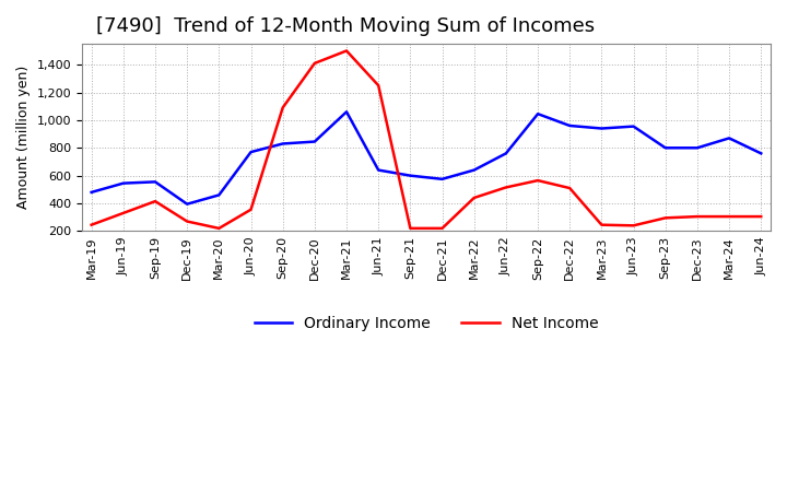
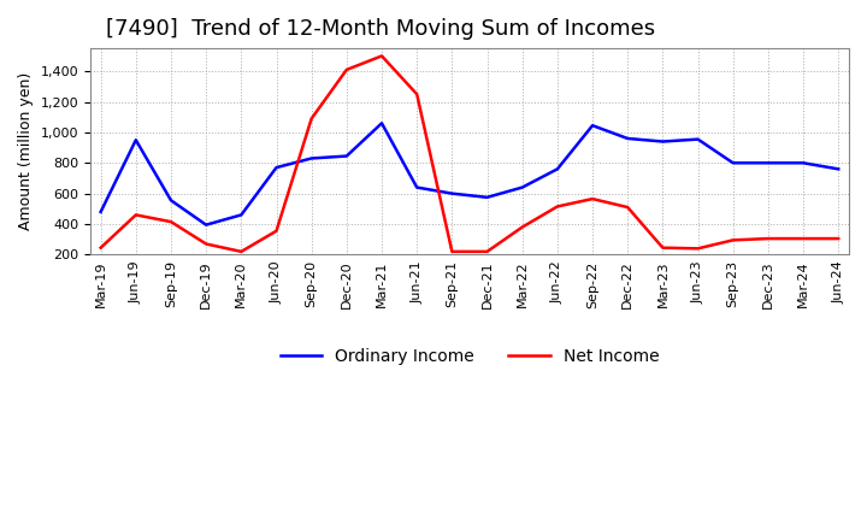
Ordinary Income/Jun-19: 540 -> 950
Net Income/Jun-19: 330 -> 460
Net Income/Mar-22: 440 -> 380
Ordinary Income/Mar-24: 870 -> 800
